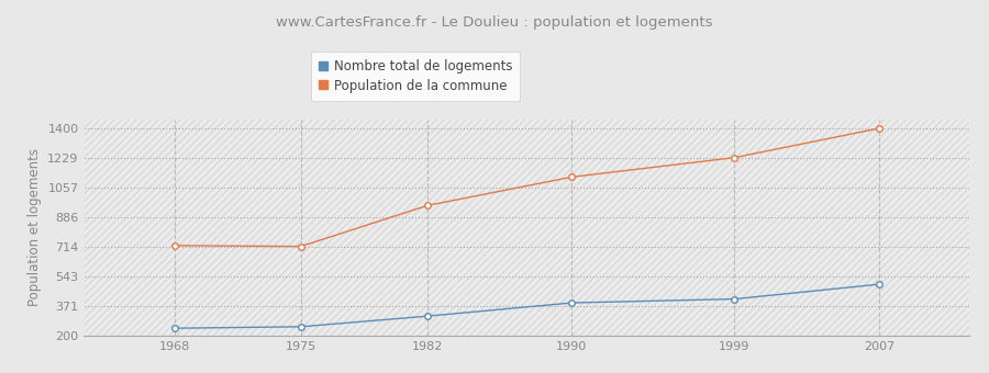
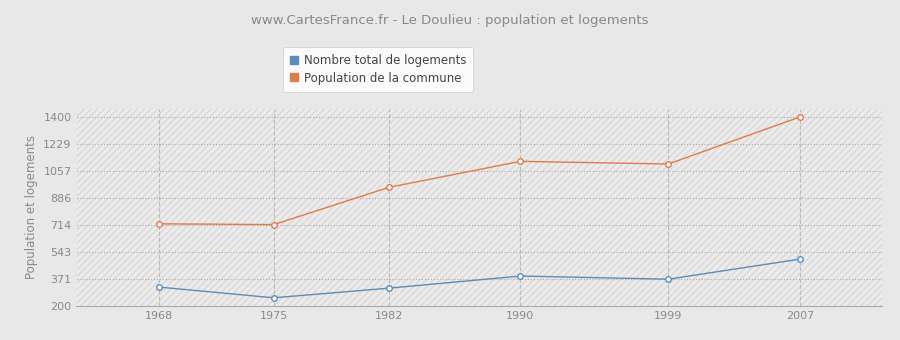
Nombre total de logements/1968: 240 -> 320
Nombre total de logements/1999: 410 -> 370
Population de la commune/1999: 1230 -> 1100
